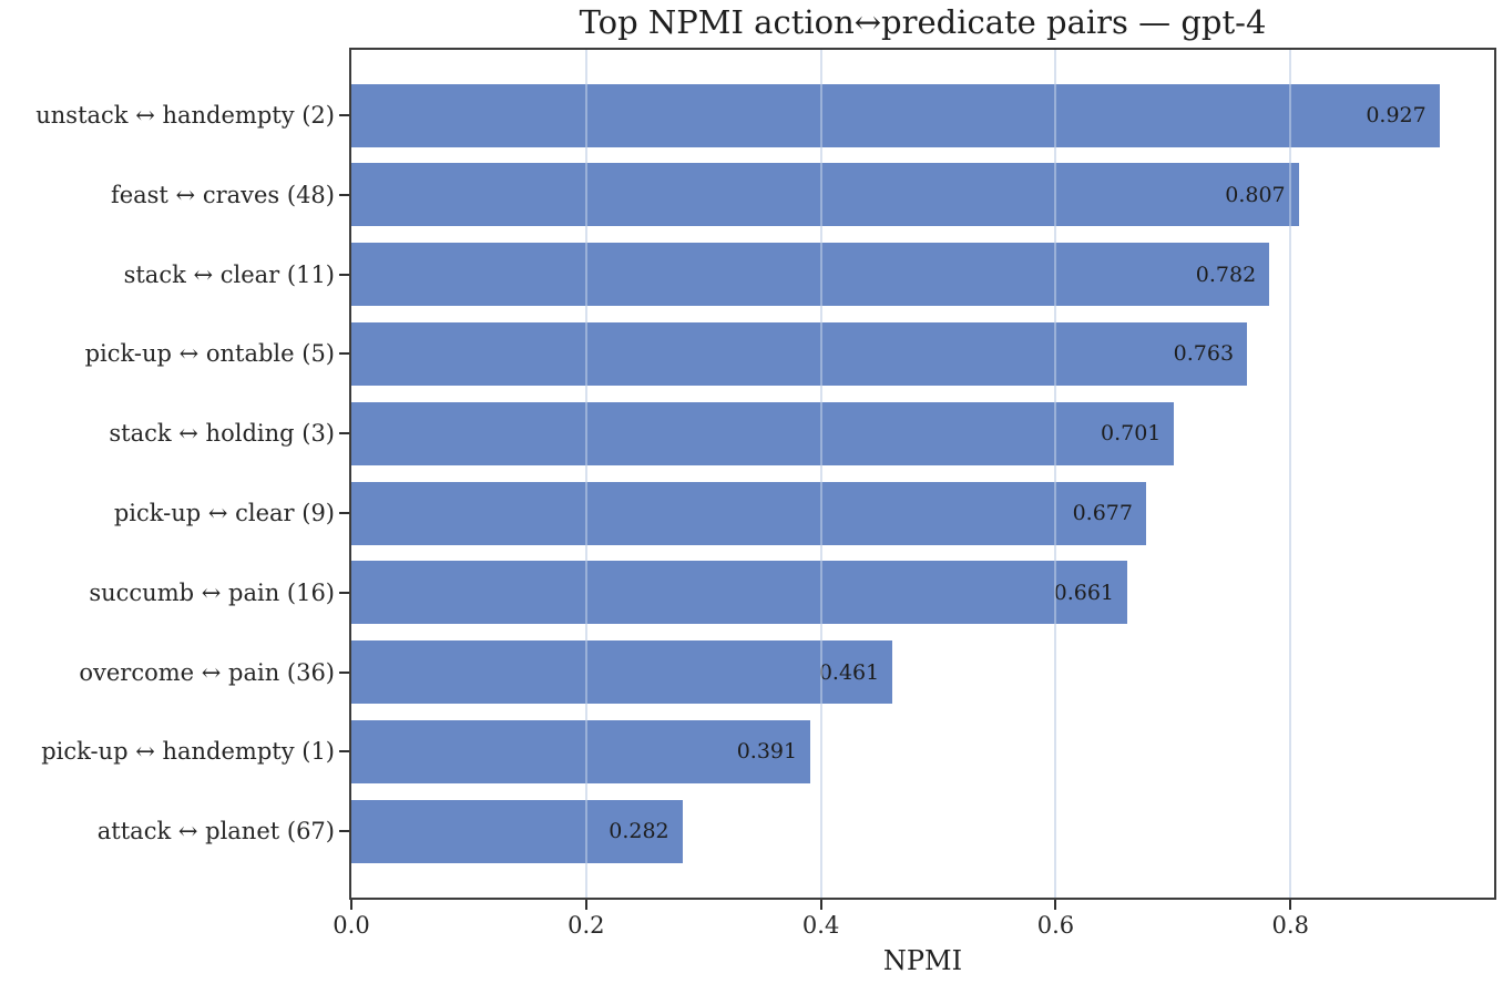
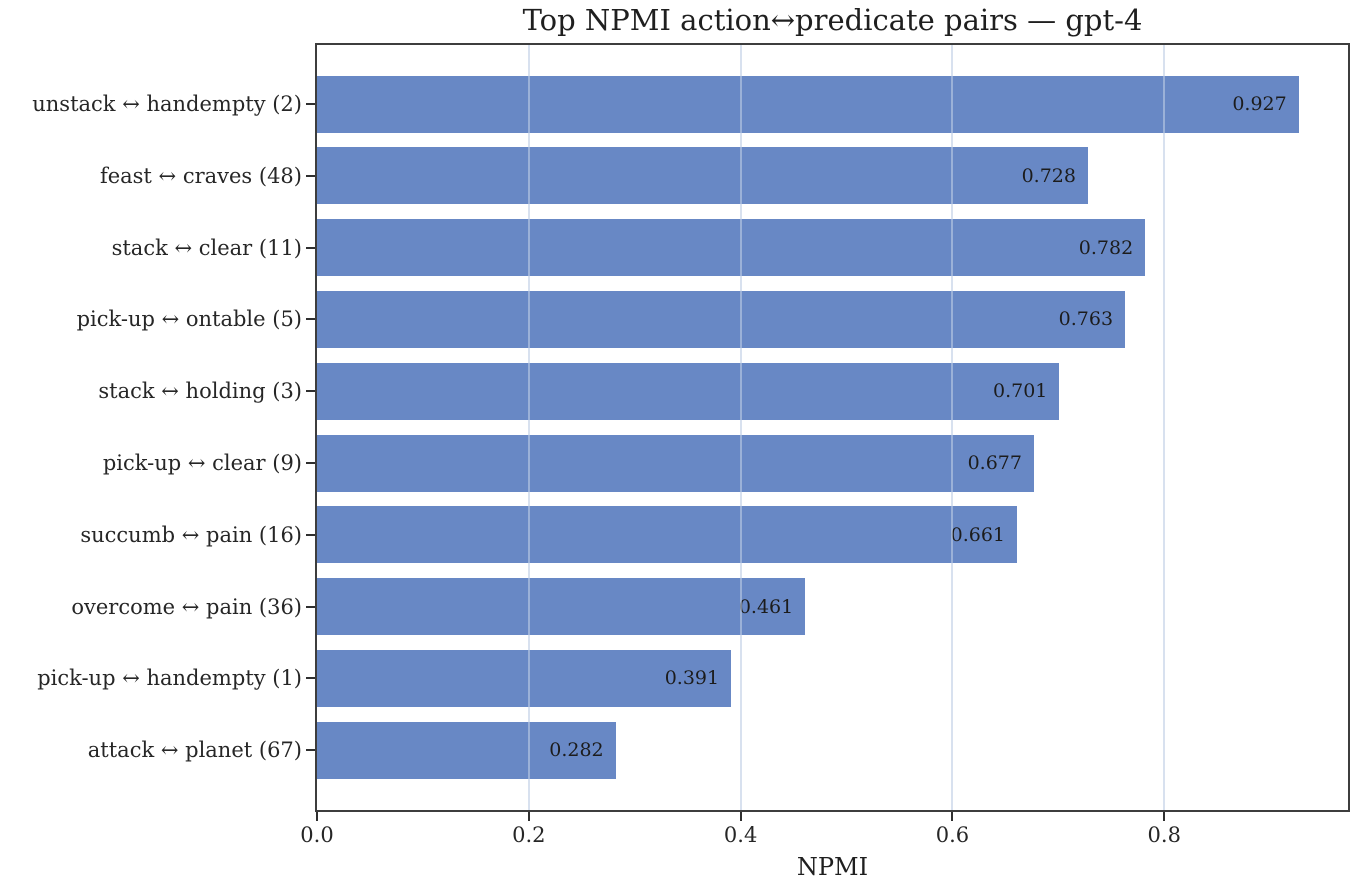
feast ↔ craves (48): 0.807 -> 0.728
